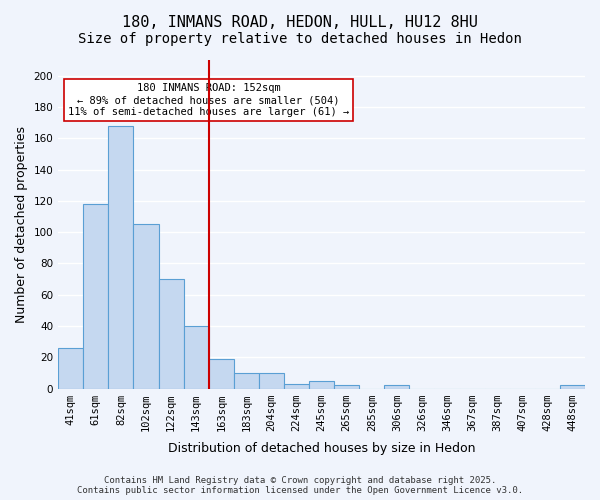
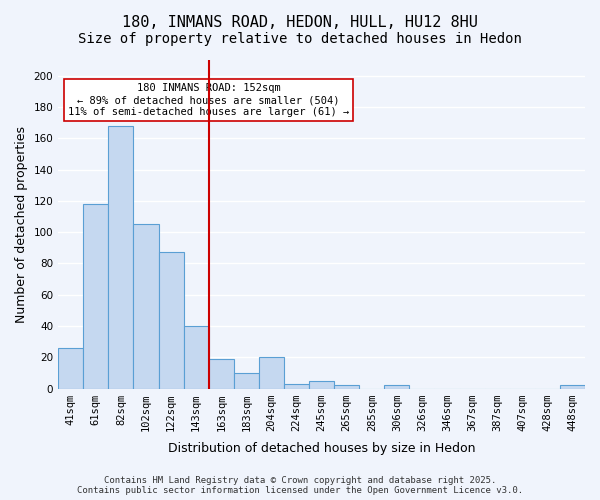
122sqm: 70 -> 87
204sqm: 10 -> 20
